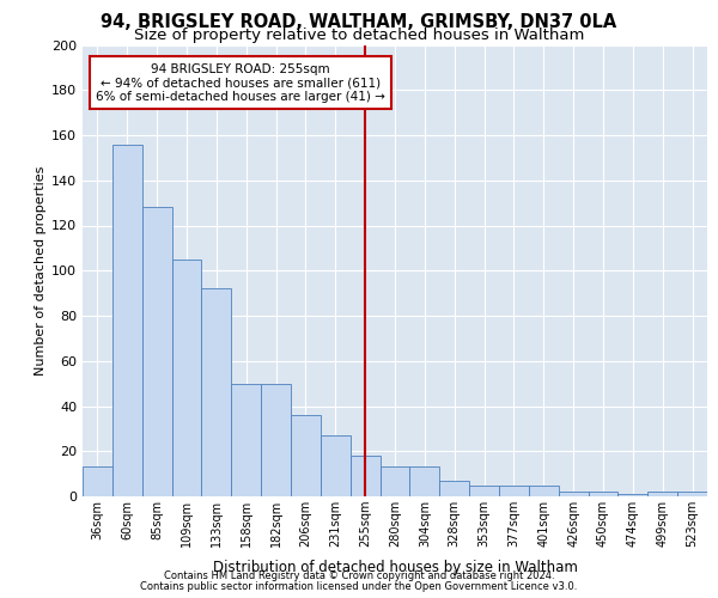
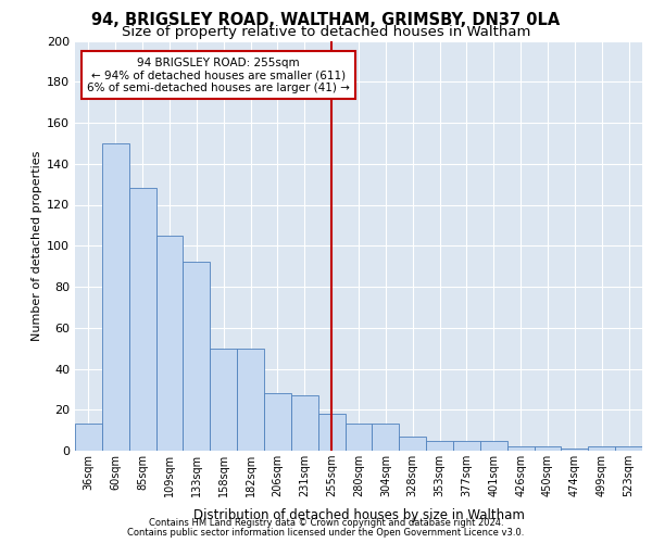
60sqm: 156 -> 150
206sqm: 36 -> 28
